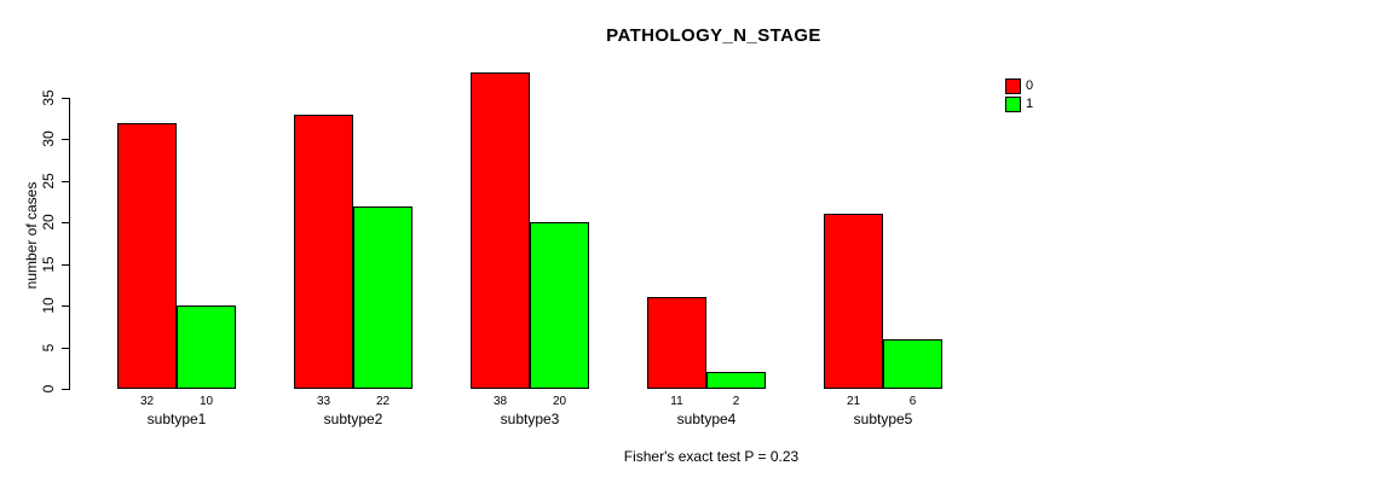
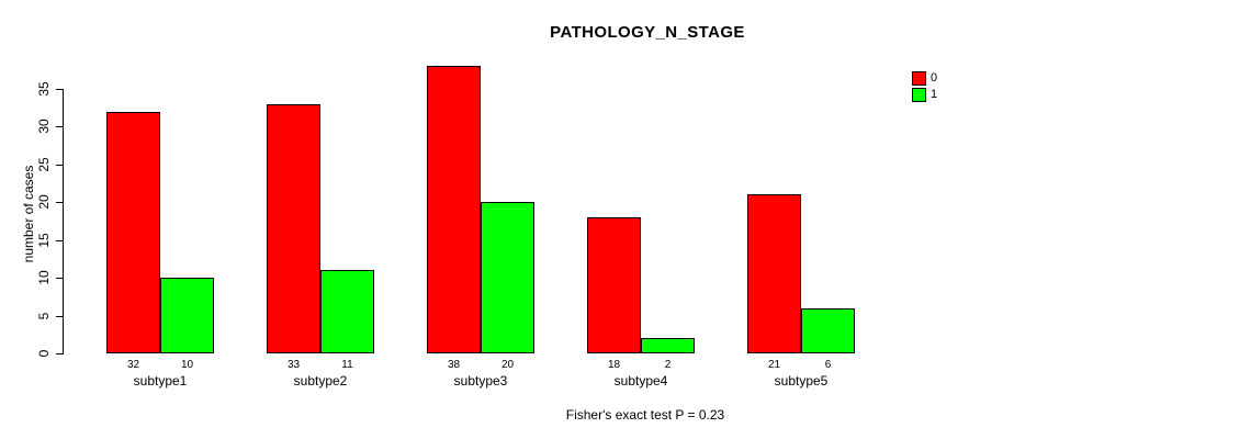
1/subtype2: 22 -> 11
0/subtype4: 11 -> 18
